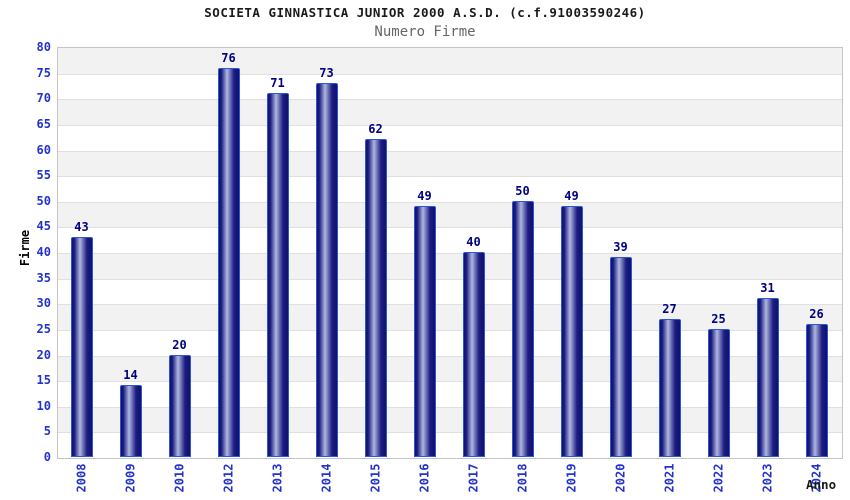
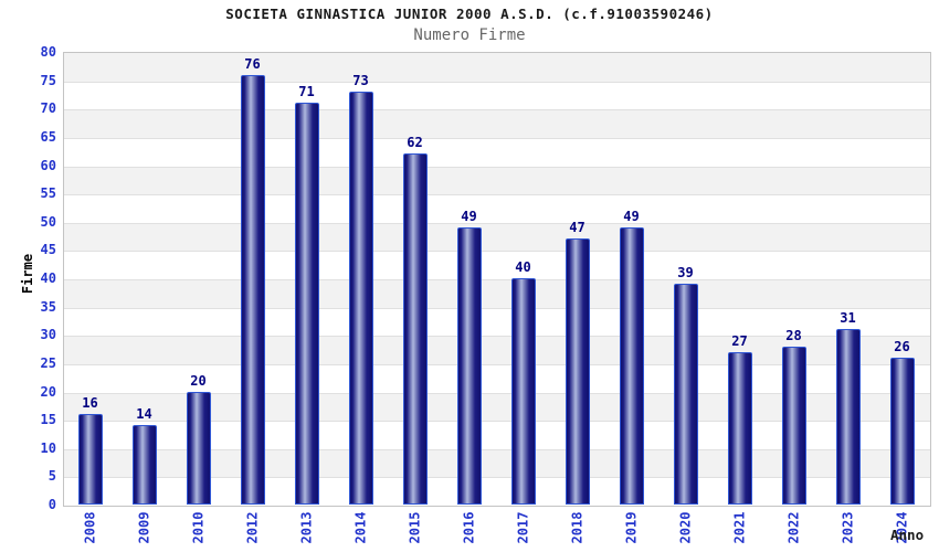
2008: 43 -> 16
2018: 50 -> 47
2022: 25 -> 28
